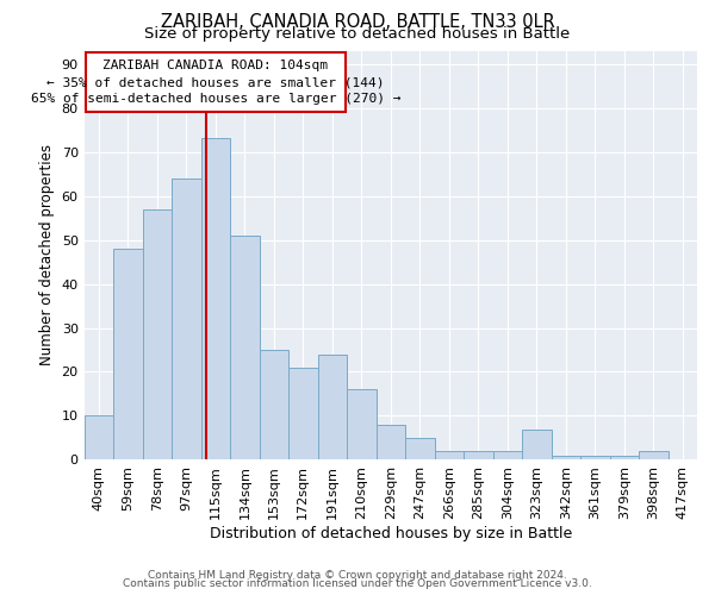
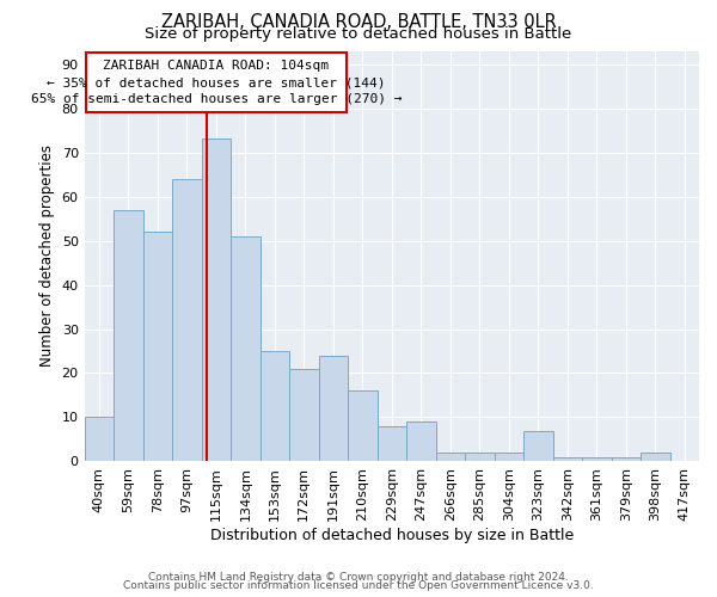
59sqm: 48 -> 57
78sqm: 57 -> 52
247sqm: 5 -> 9
